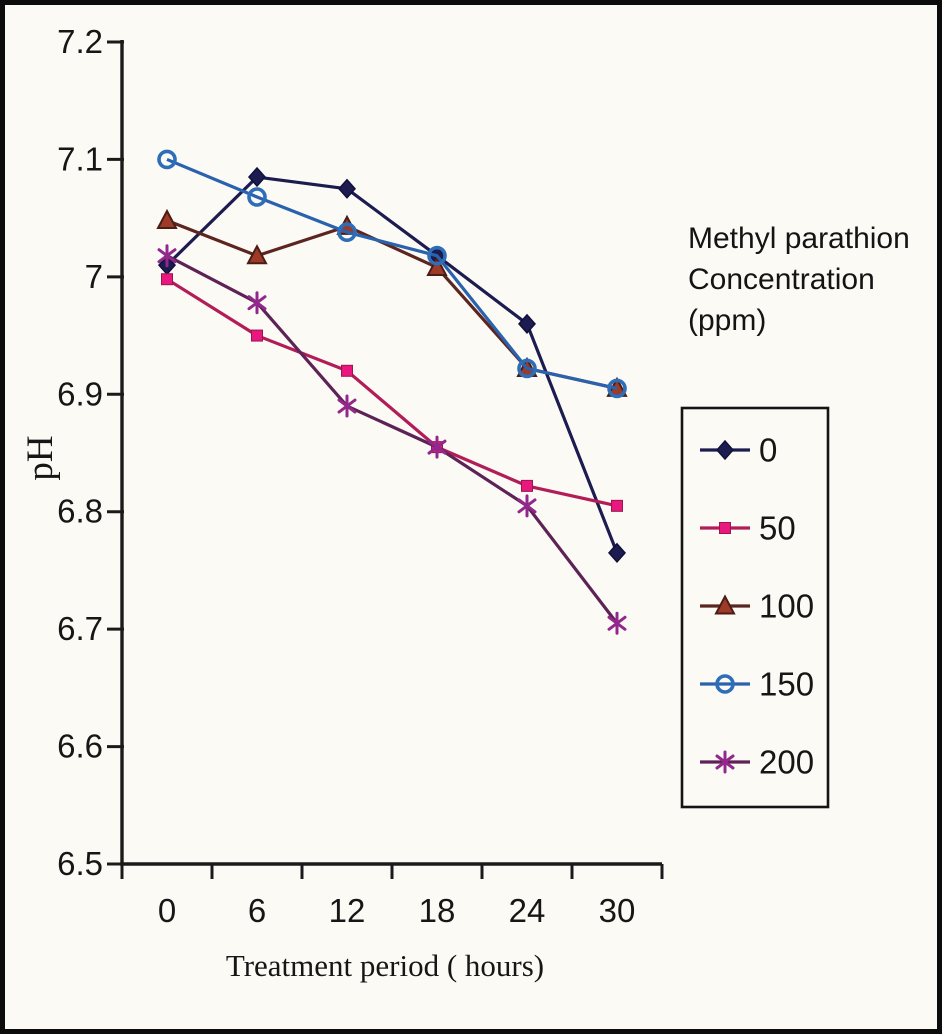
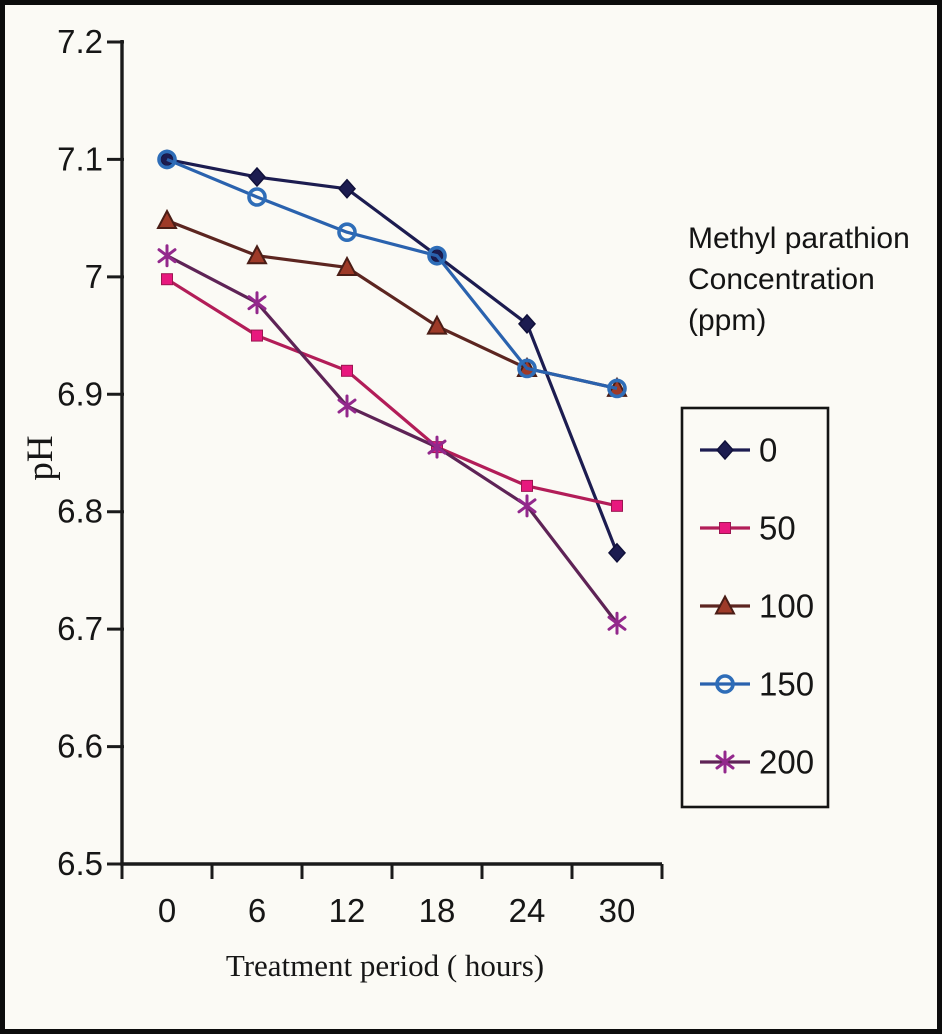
0/0: 7.010 -> 7.100
100/12: 7.043 -> 7.008
100/18: 7.008 -> 6.958
